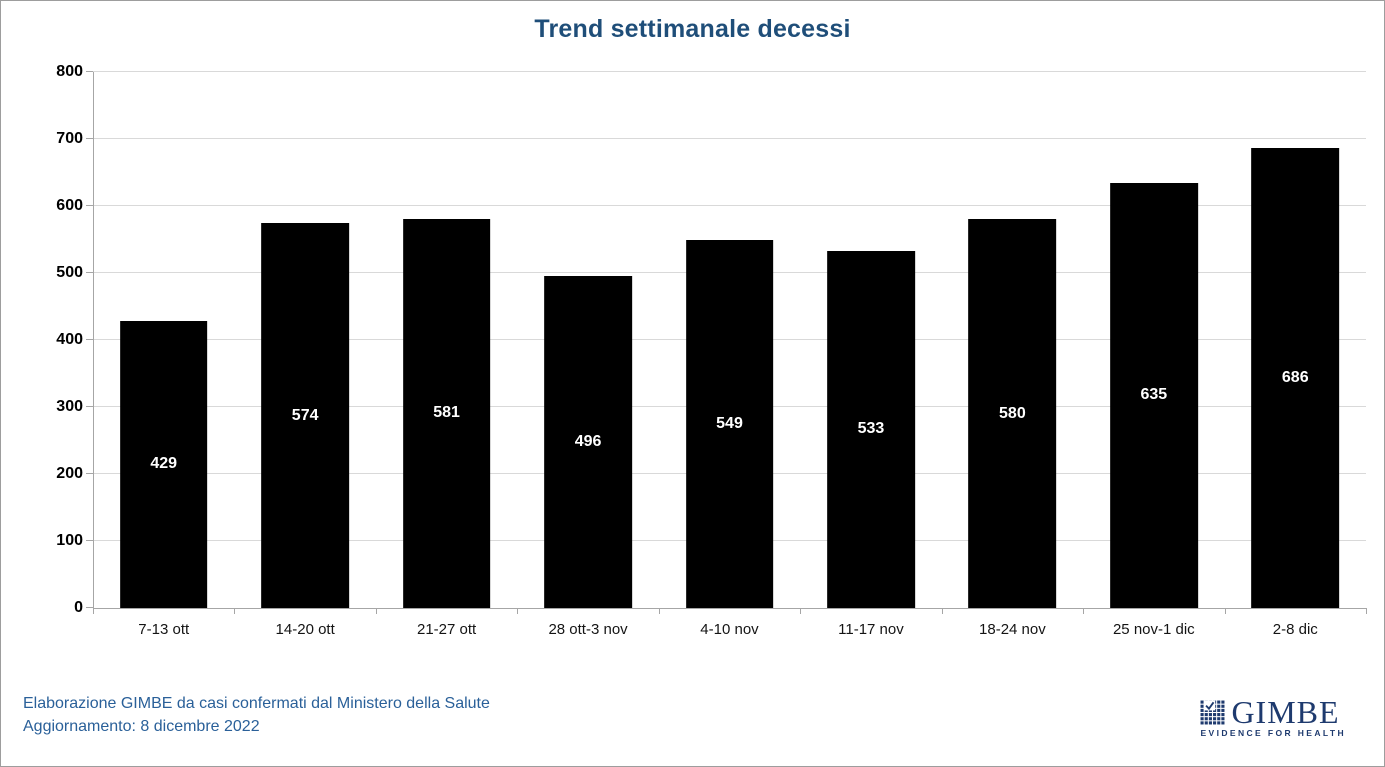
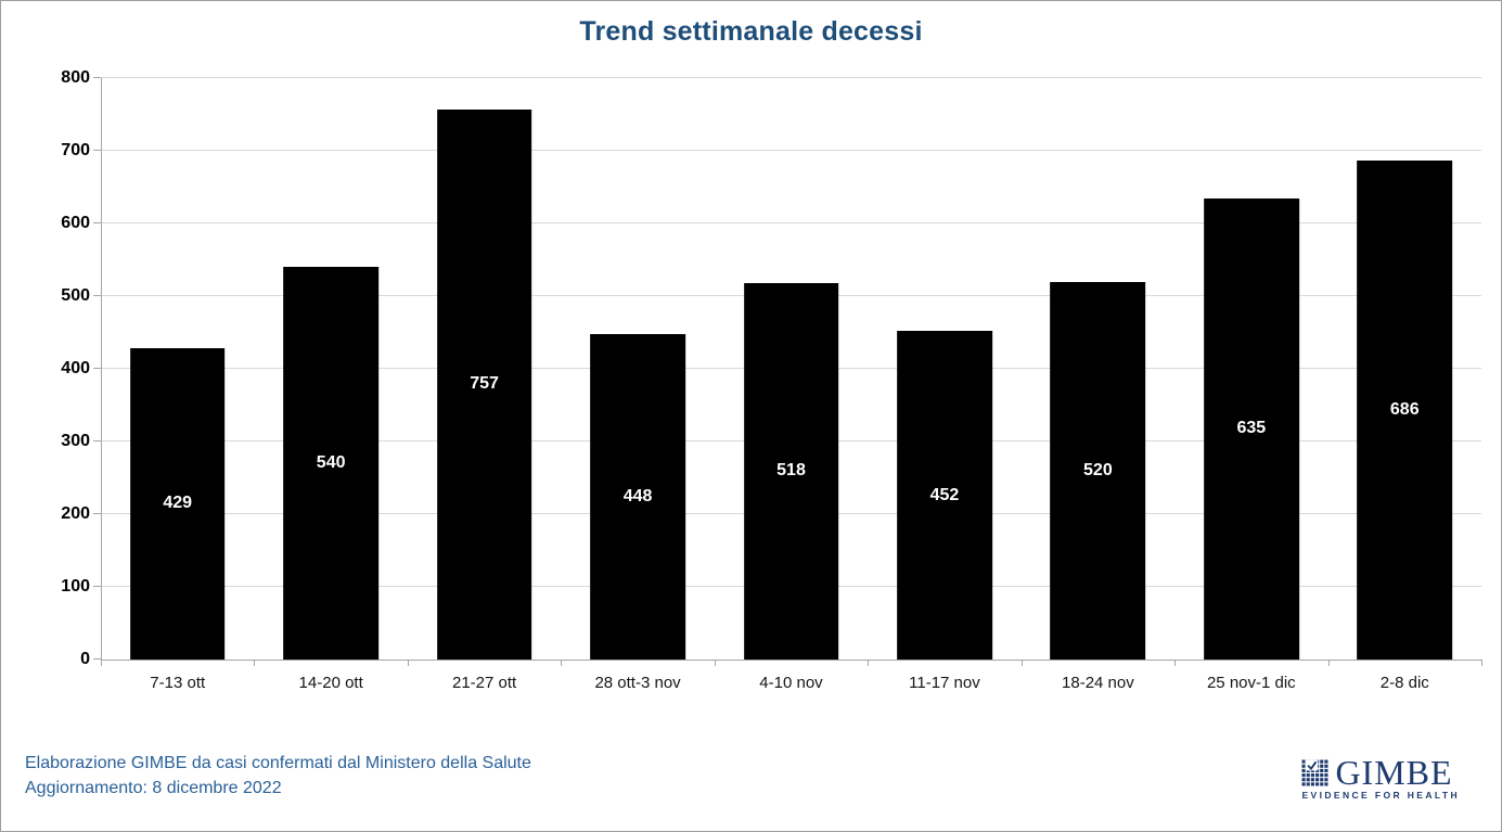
14-20 ott: 574 -> 540
21-27 ott: 581 -> 757
28 ott-3 nov: 496 -> 448
4-10 nov: 549 -> 518
11-17 nov: 533 -> 452
18-24 nov: 580 -> 520
